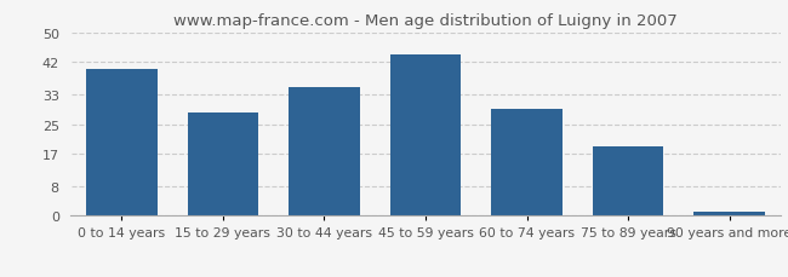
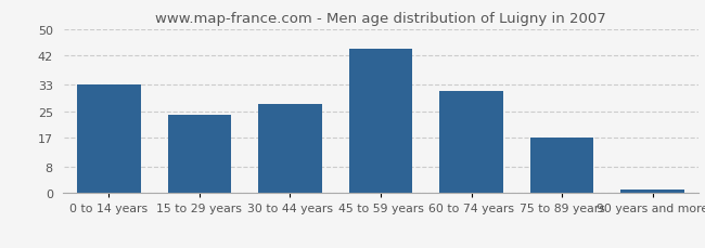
0 to 14 years: 40 -> 33
15 to 29 years: 28 -> 24
30 to 44 years: 35 -> 27
60 to 74 years: 29 -> 31
75 to 89 years: 19 -> 17
